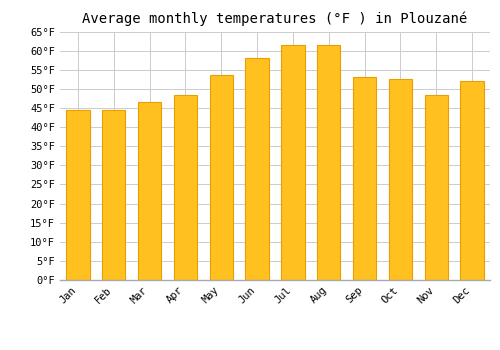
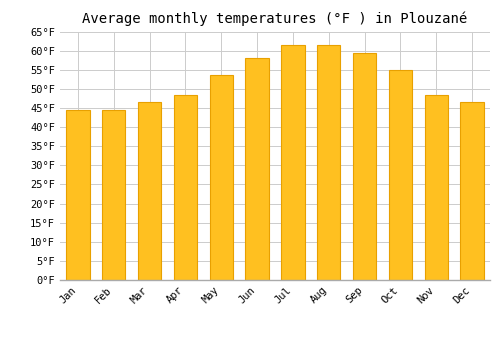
Sep: 53.0°F -> 59.5°F
Oct: 52.5°F -> 55.0°F
Dec: 52.0°F -> 46.5°F
